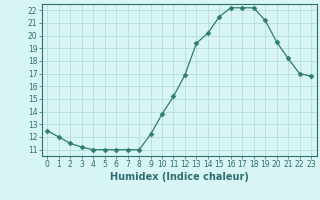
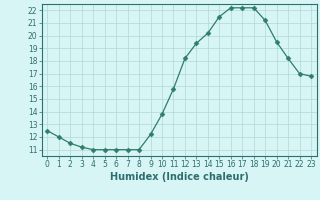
11: 15.2 -> 15.8
12: 16.9 -> 18.2
